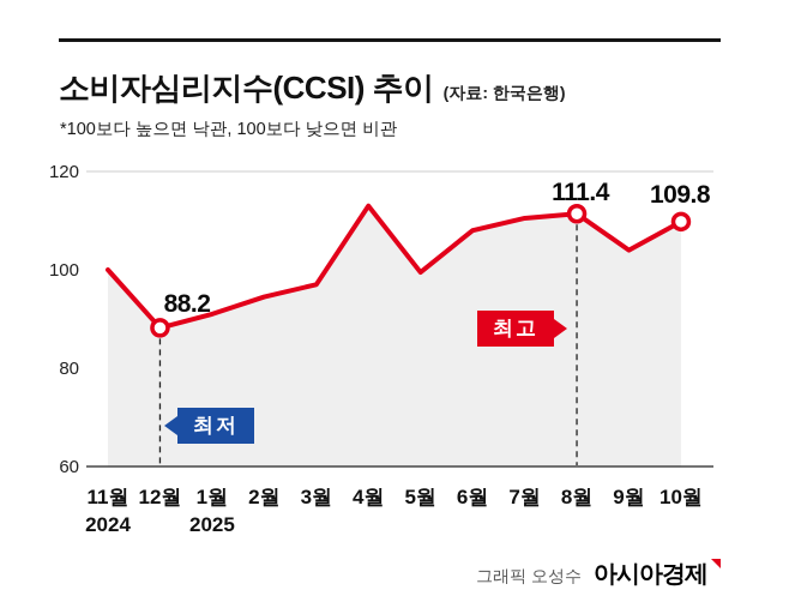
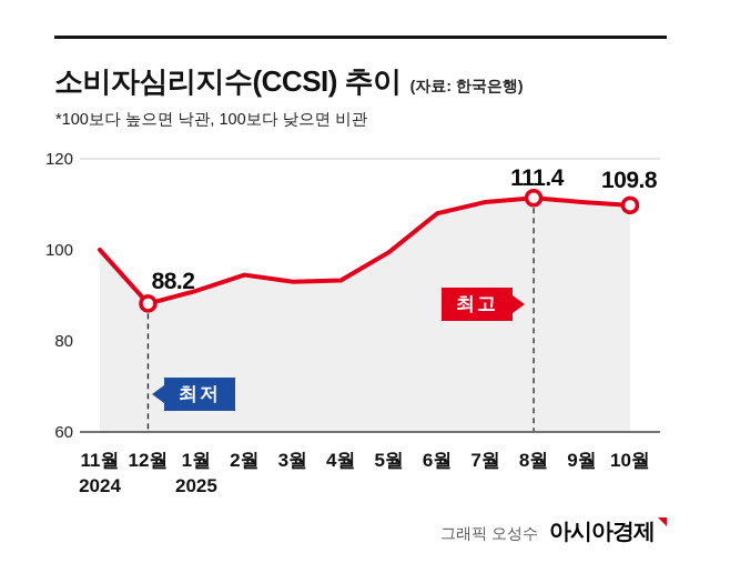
3월: 97 -> 93
4월: 113 -> 93
9월: 104 -> 110
